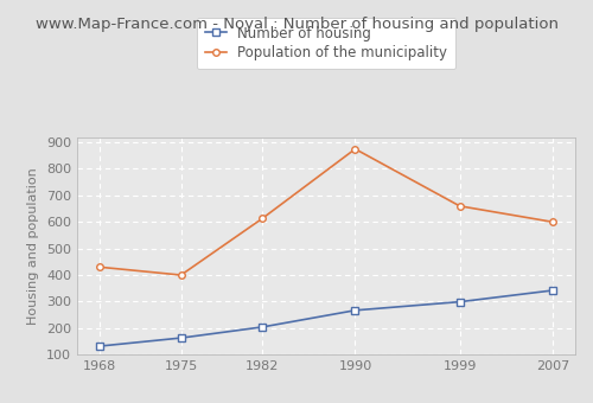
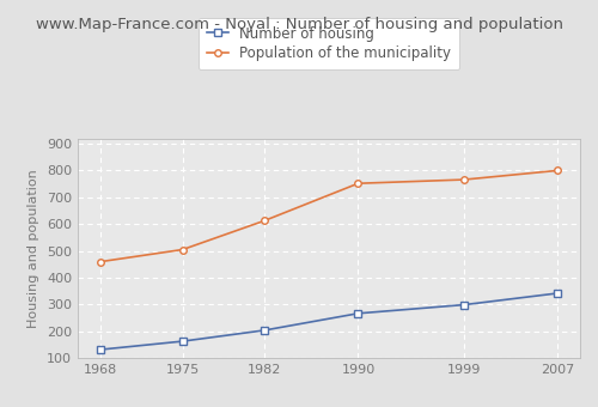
Population of the municipality/1968: 430 -> 460
Population of the municipality/1975: 400 -> 505
Population of the municipality/1990: 875 -> 752
Population of the municipality/1999: 660 -> 766
Population of the municipality/2007: 600 -> 800
